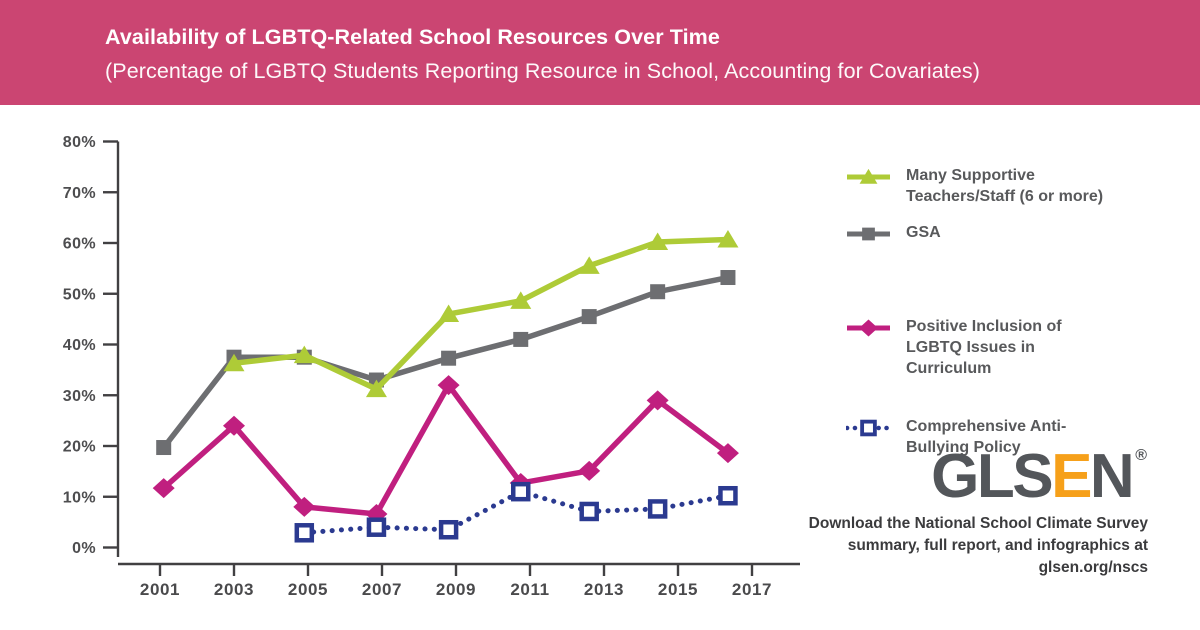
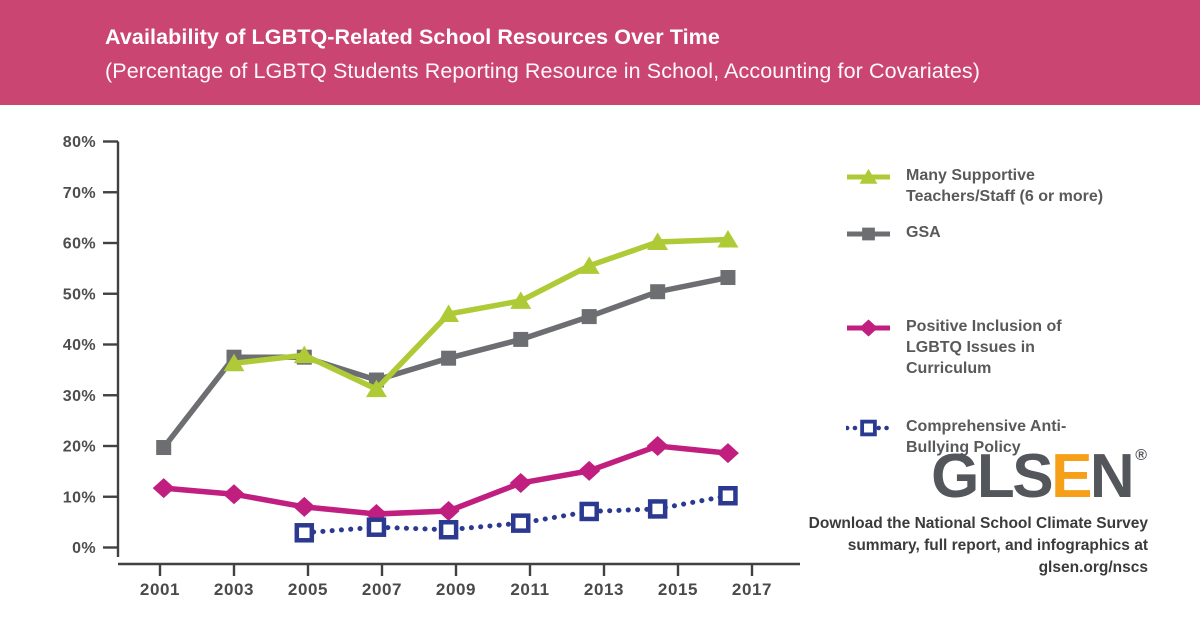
Positive Inclusion of LGBTQ Issues in Curriculum/2003: 24% -> 10%
Positive Inclusion of LGBTQ Issues in Curriculum/2009: 32% -> 7%
Comprehensive Anti-Bullying Policy/2011: 11% -> 5%
Positive Inclusion of LGBTQ Issues in Curriculum/2015: 29% -> 20%
